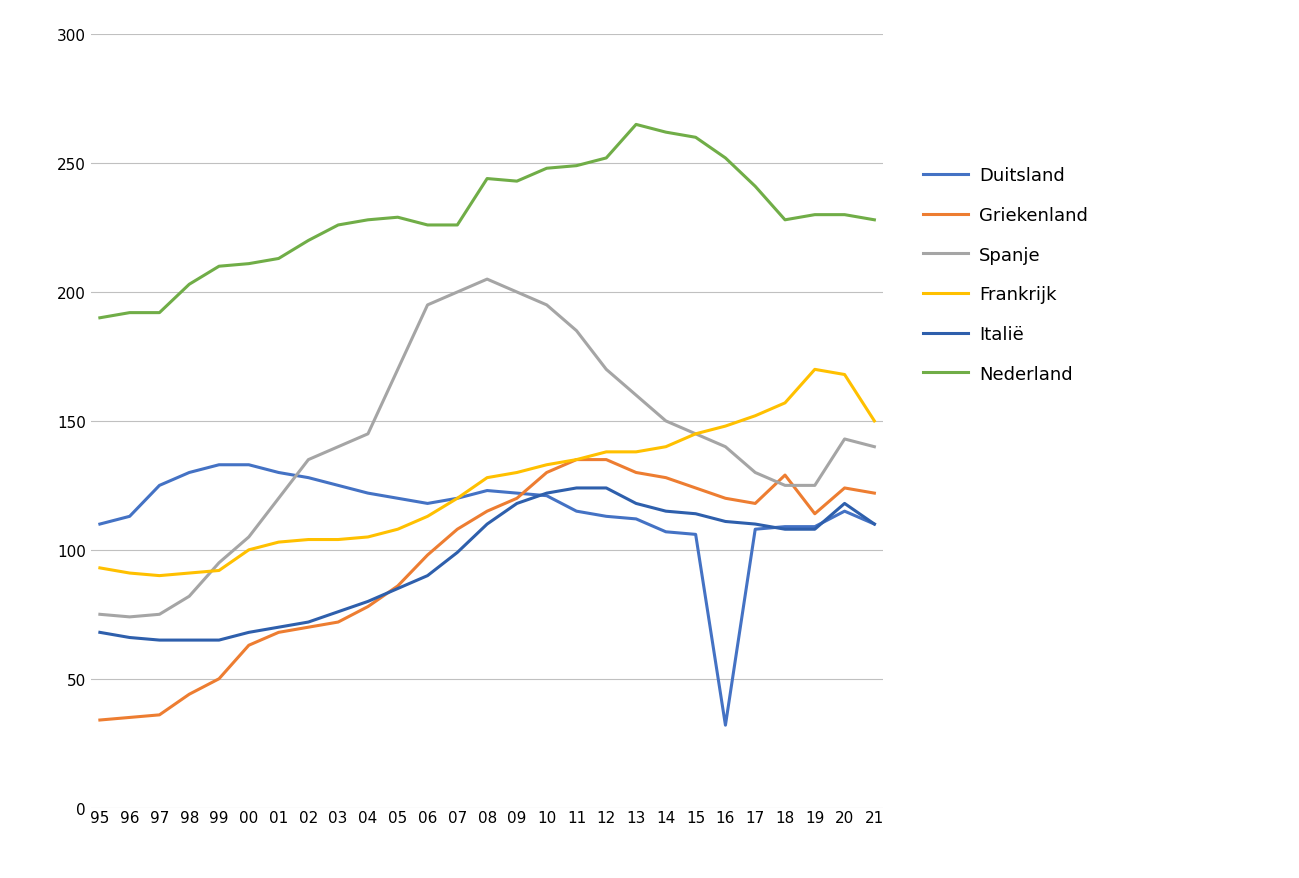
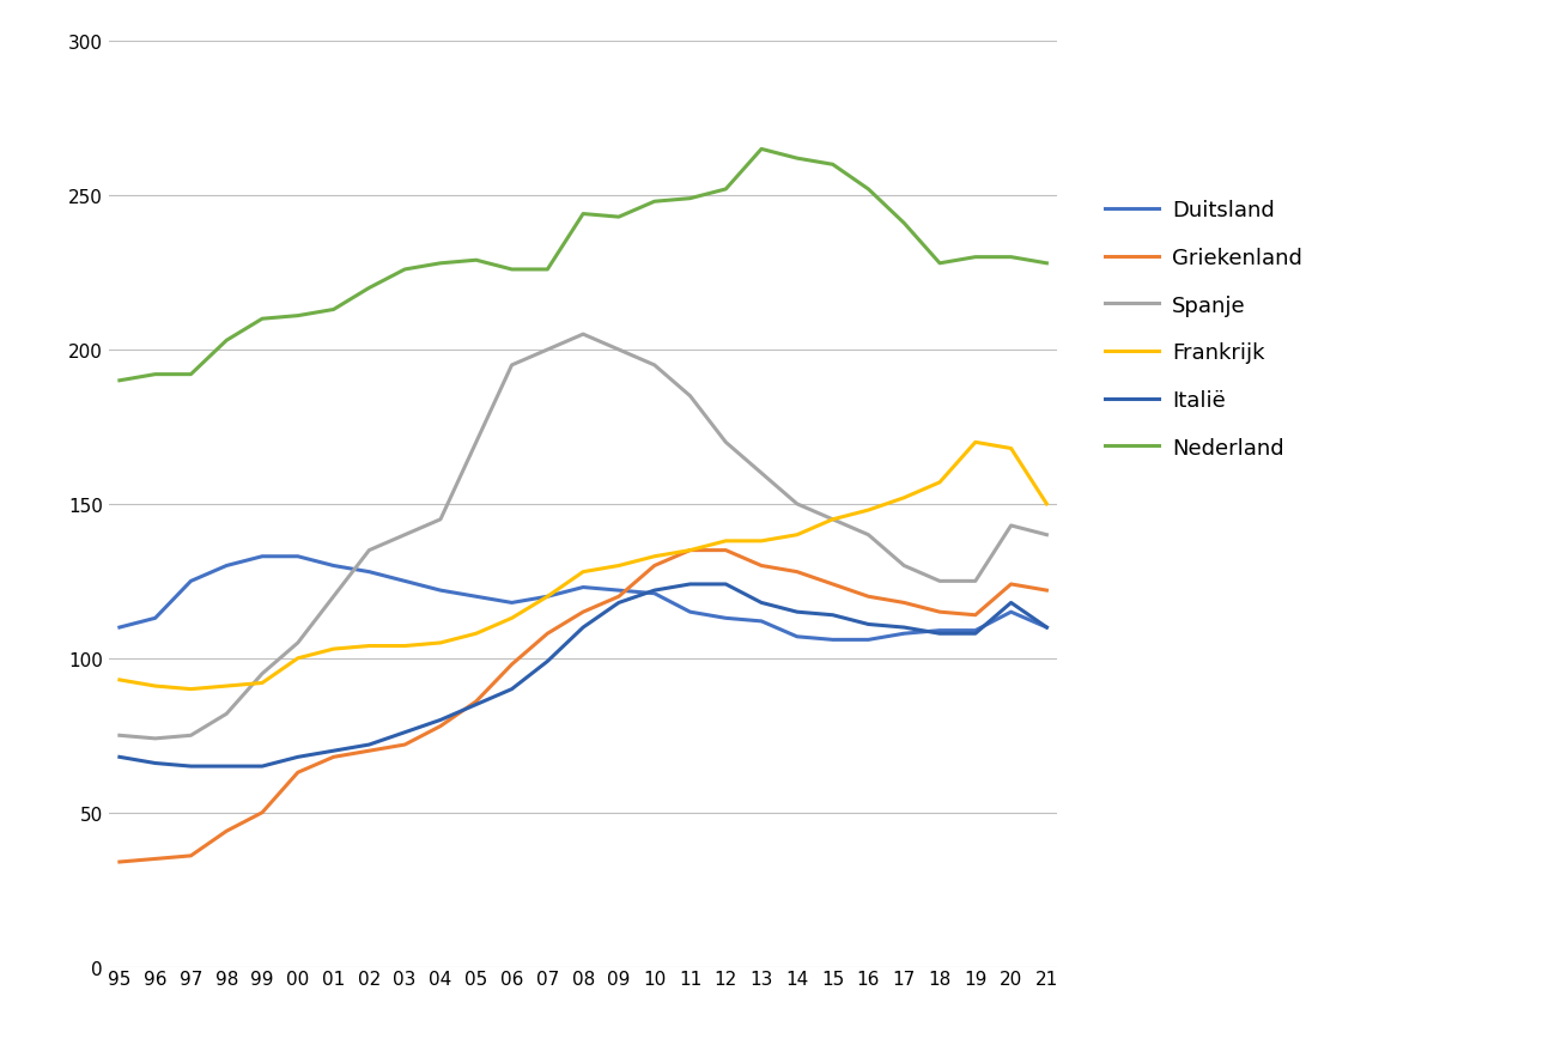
Duitsland/16: 32 -> 106
Griekenland/18: 129 -> 115
